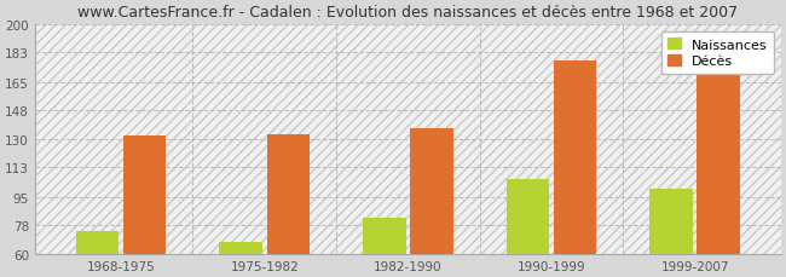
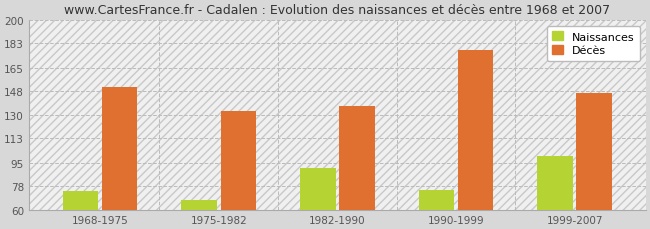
Décès/1968-1975: 132 -> 151
Naissances/1982-1990: 82 -> 91
Naissances/1990-1999: 106 -> 75
Décès/1999-2007: 170 -> 146
